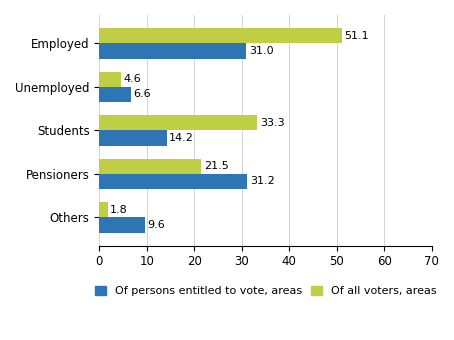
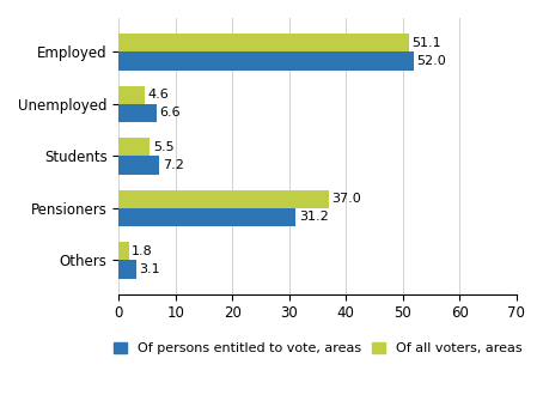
Of persons entitled to vote, areas/Employed: 31.0 -> 52.0
Of all voters, areas/Students: 33.3 -> 5.5
Of persons entitled to vote, areas/Students: 14.2 -> 7.2
Of all voters, areas/Pensioners: 21.5 -> 37.0
Of persons entitled to vote, areas/Others: 9.6 -> 3.1
